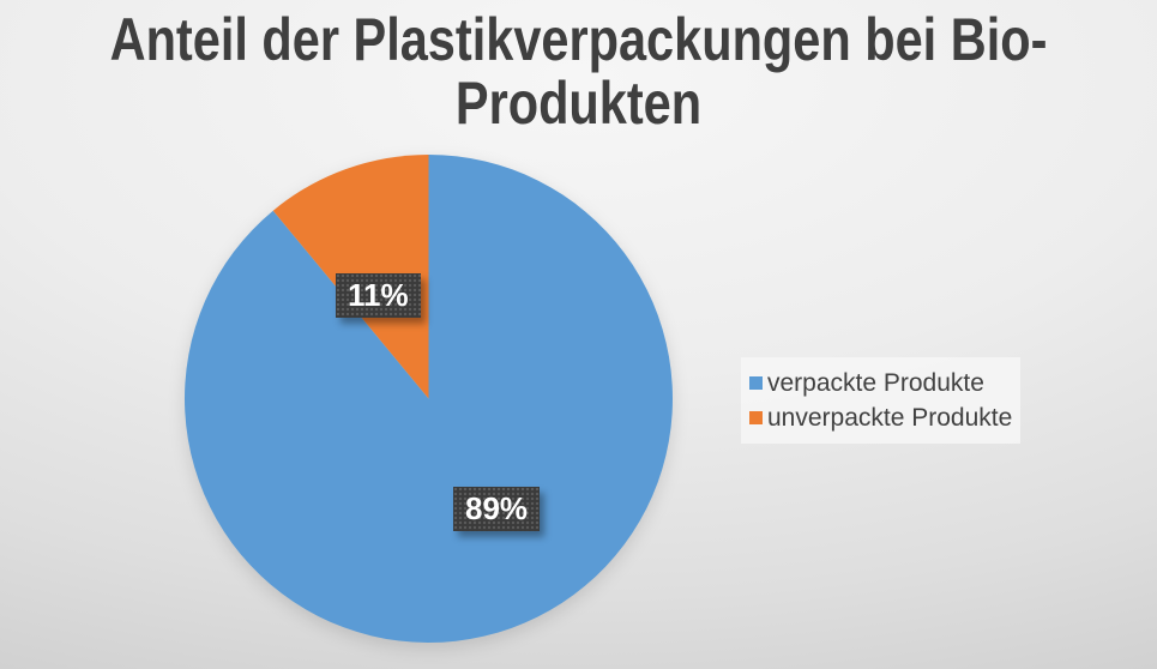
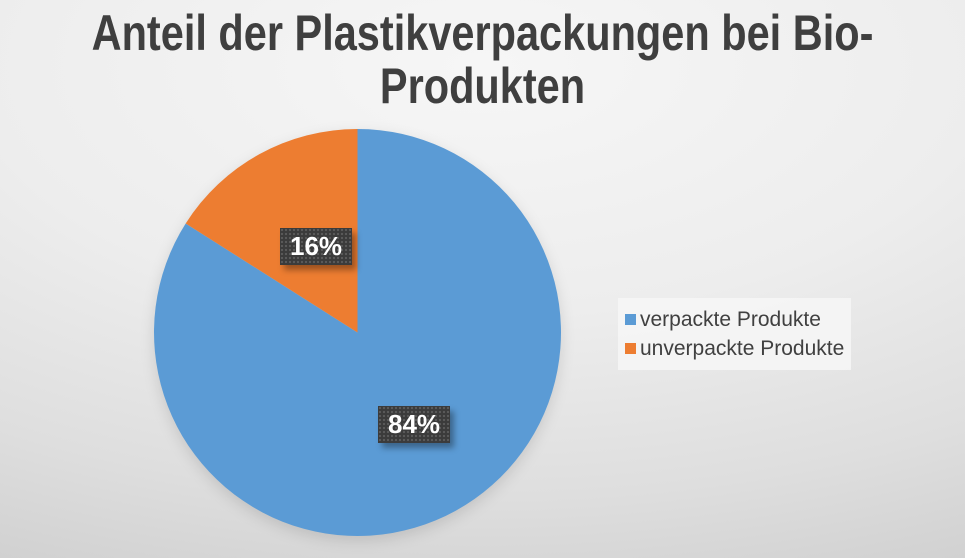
verpackte Produkte: 89% -> 84%
unverpackte Produkte: 11% -> 16%
